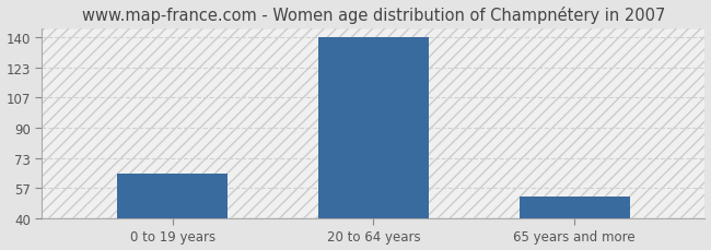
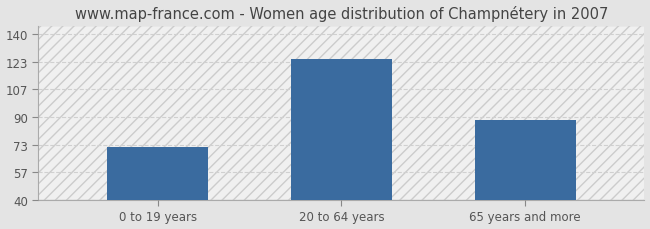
0 to 19 years: 65 -> 72
20 to 64 years: 140 -> 125
65 years and more: 52 -> 88
